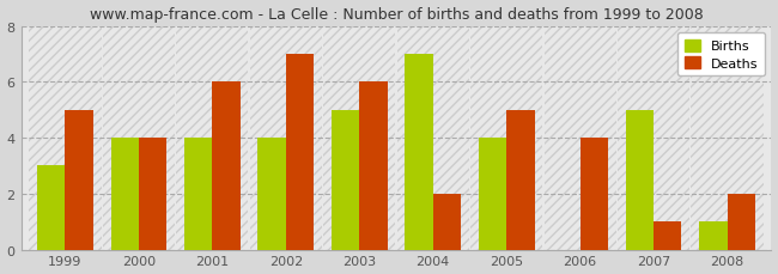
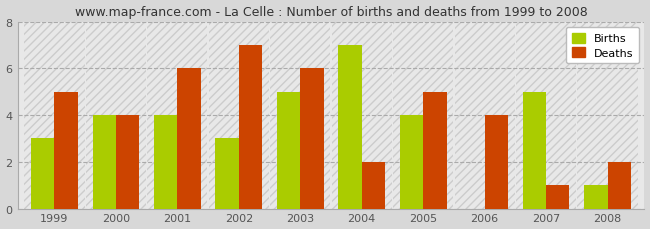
Births/2002: 4 -> 3
